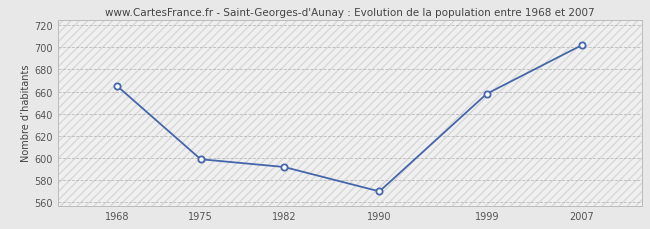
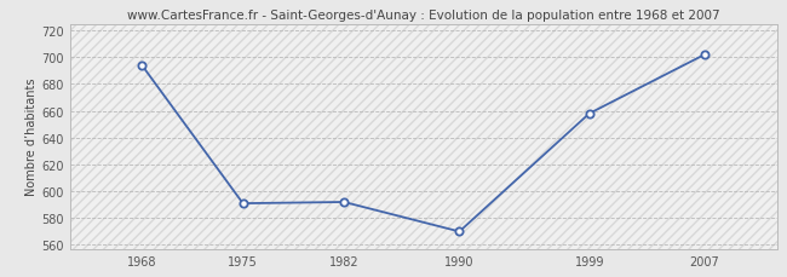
1968: 665 -> 694
1975: 599 -> 591
